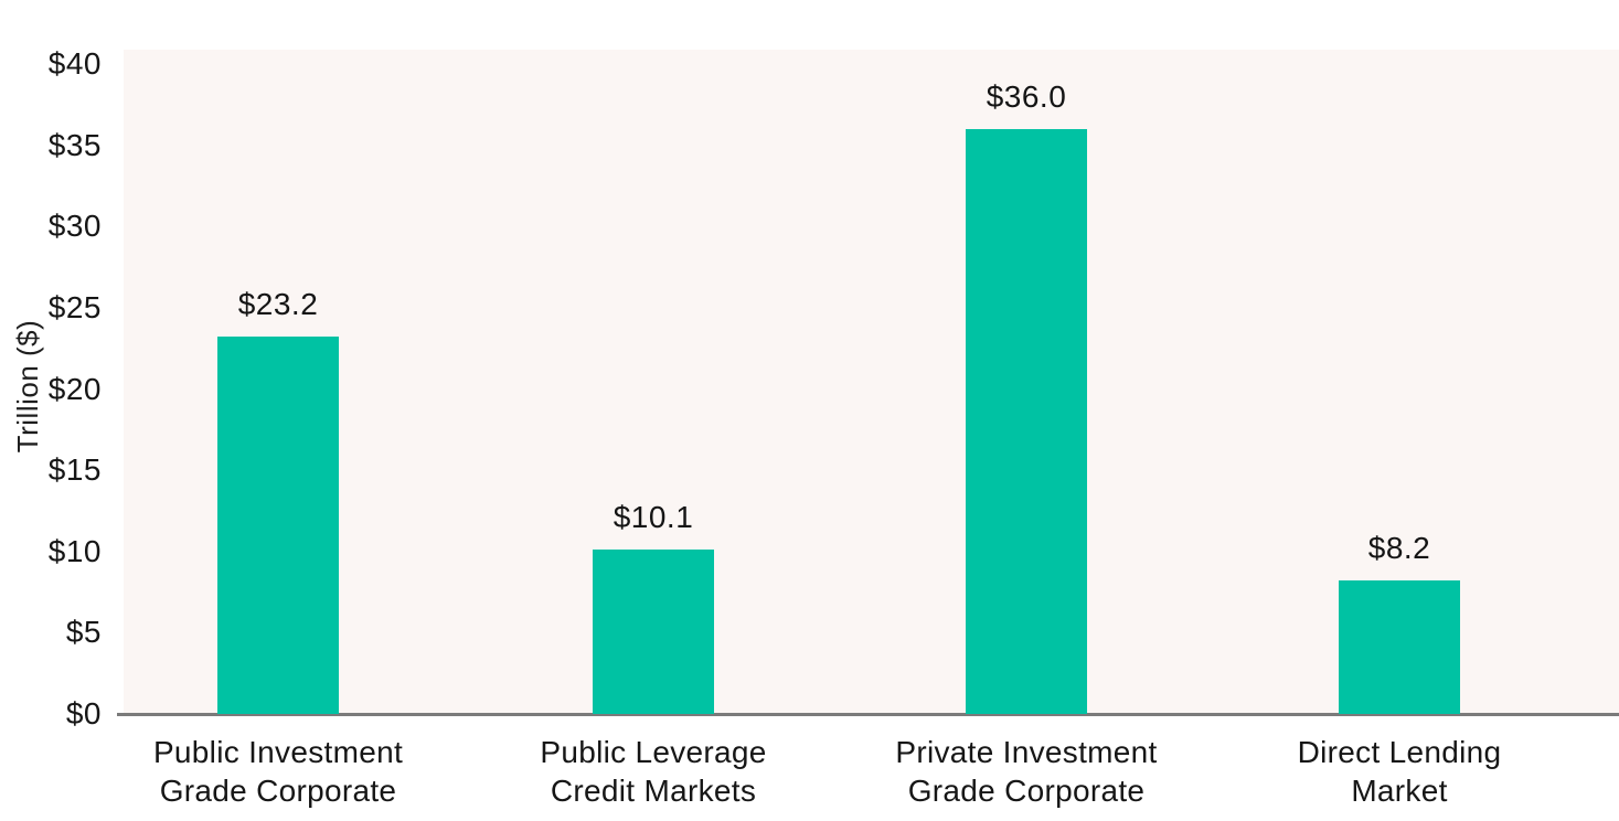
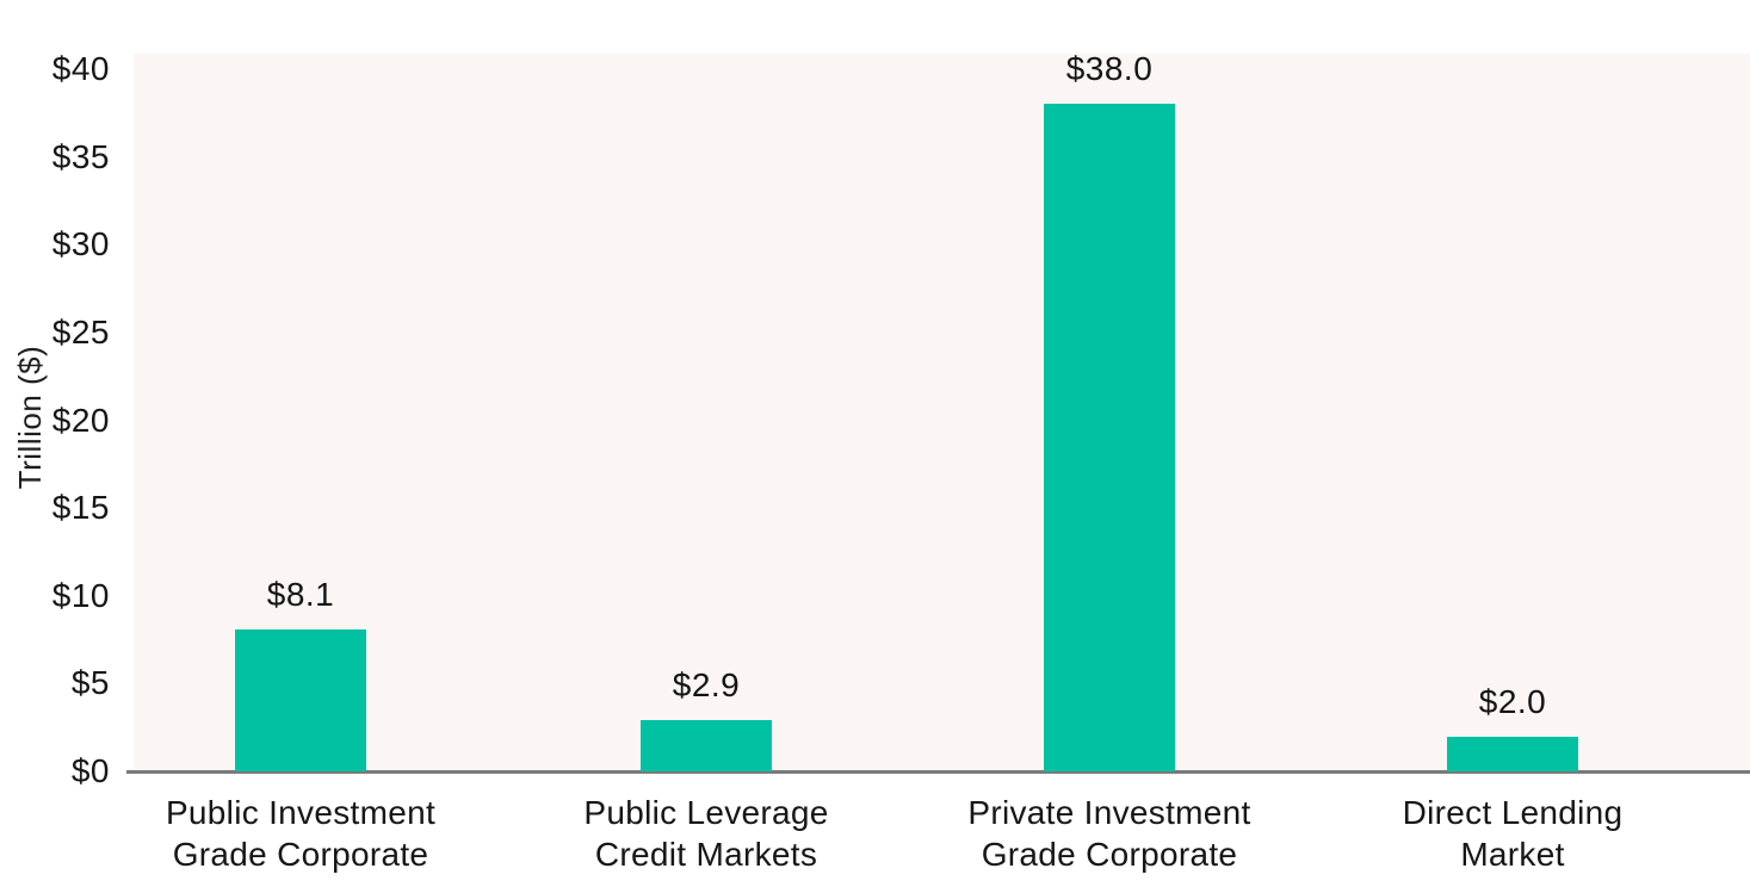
Public Investment Grade Corporate: $23.2 -> $8.1
Public Leverage Credit Markets: $10.1 -> $2.9
Private Investment Grade Corporate: $36.0 -> $38.0
Direct Lending Market: $8.2 -> $2.0
